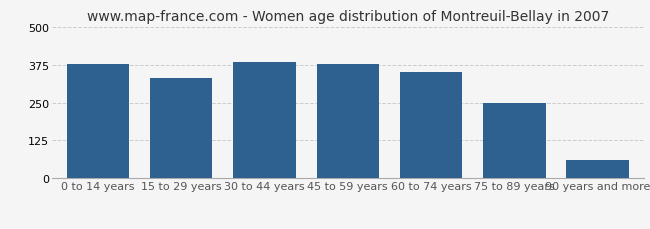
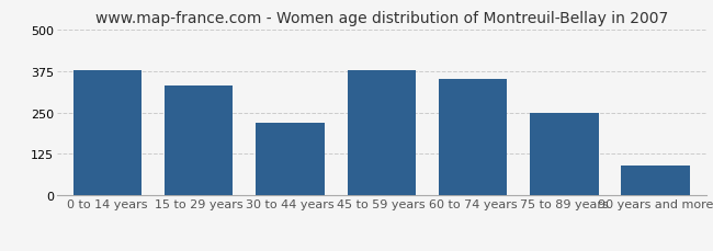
30 to 44 years: 385 -> 220
90 years and more: 62 -> 90
